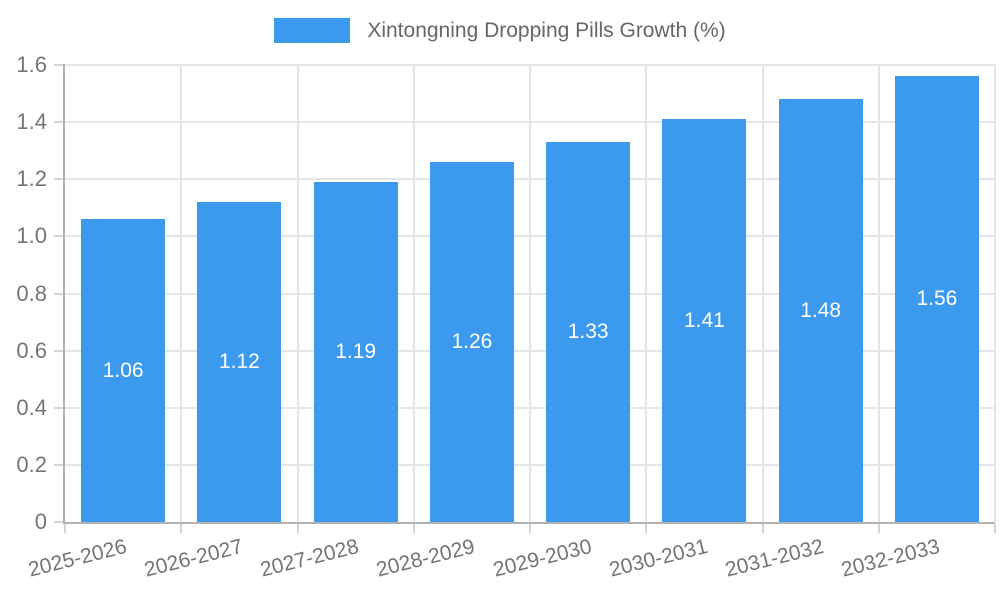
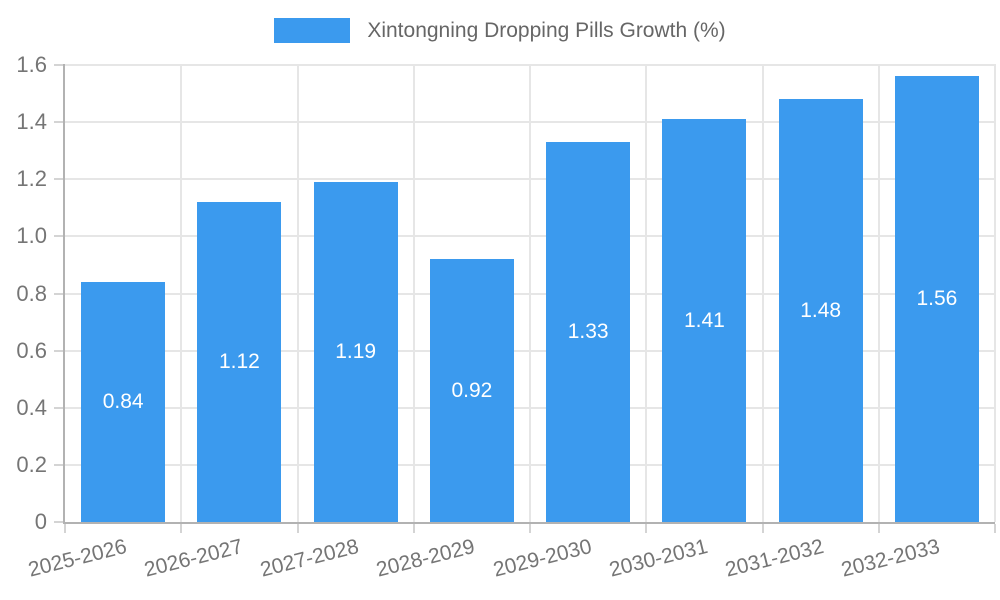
2025-2026: 1.06 -> 0.84
2028-2029: 1.26 -> 0.92
